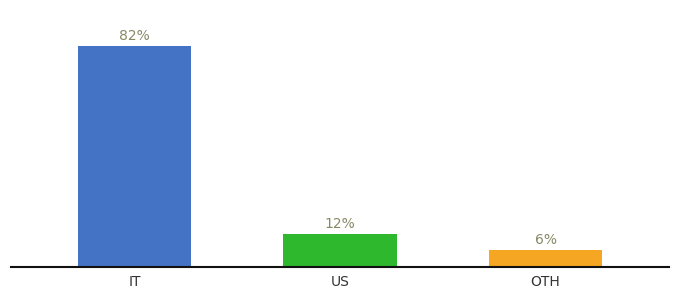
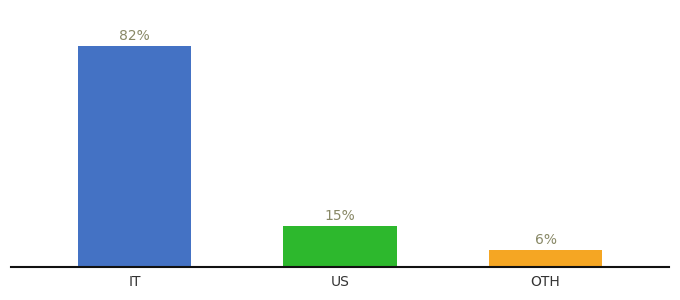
US: 12% -> 15%
